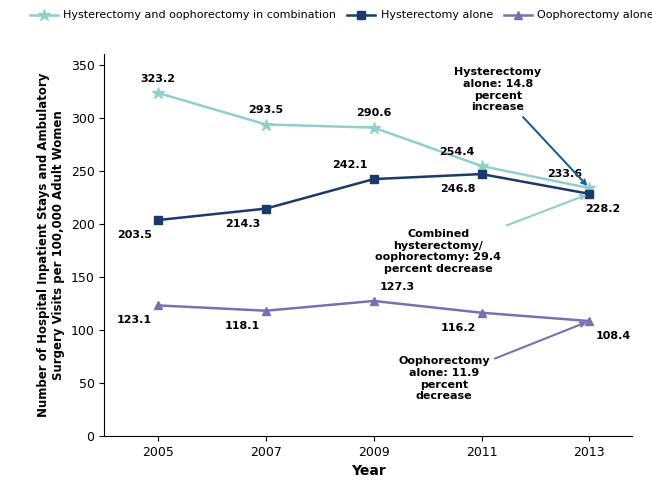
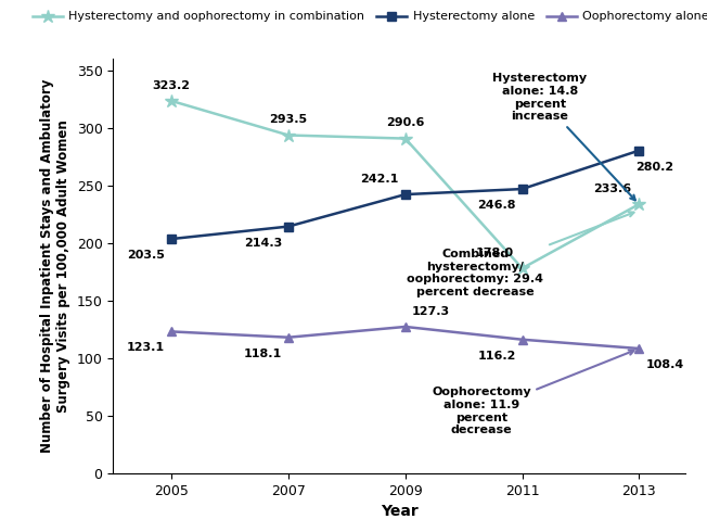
Hysterectomy and oophorectomy in combination/2011: 254 -> 178
Hysterectomy alone/2013: 228.2 -> 280.2
